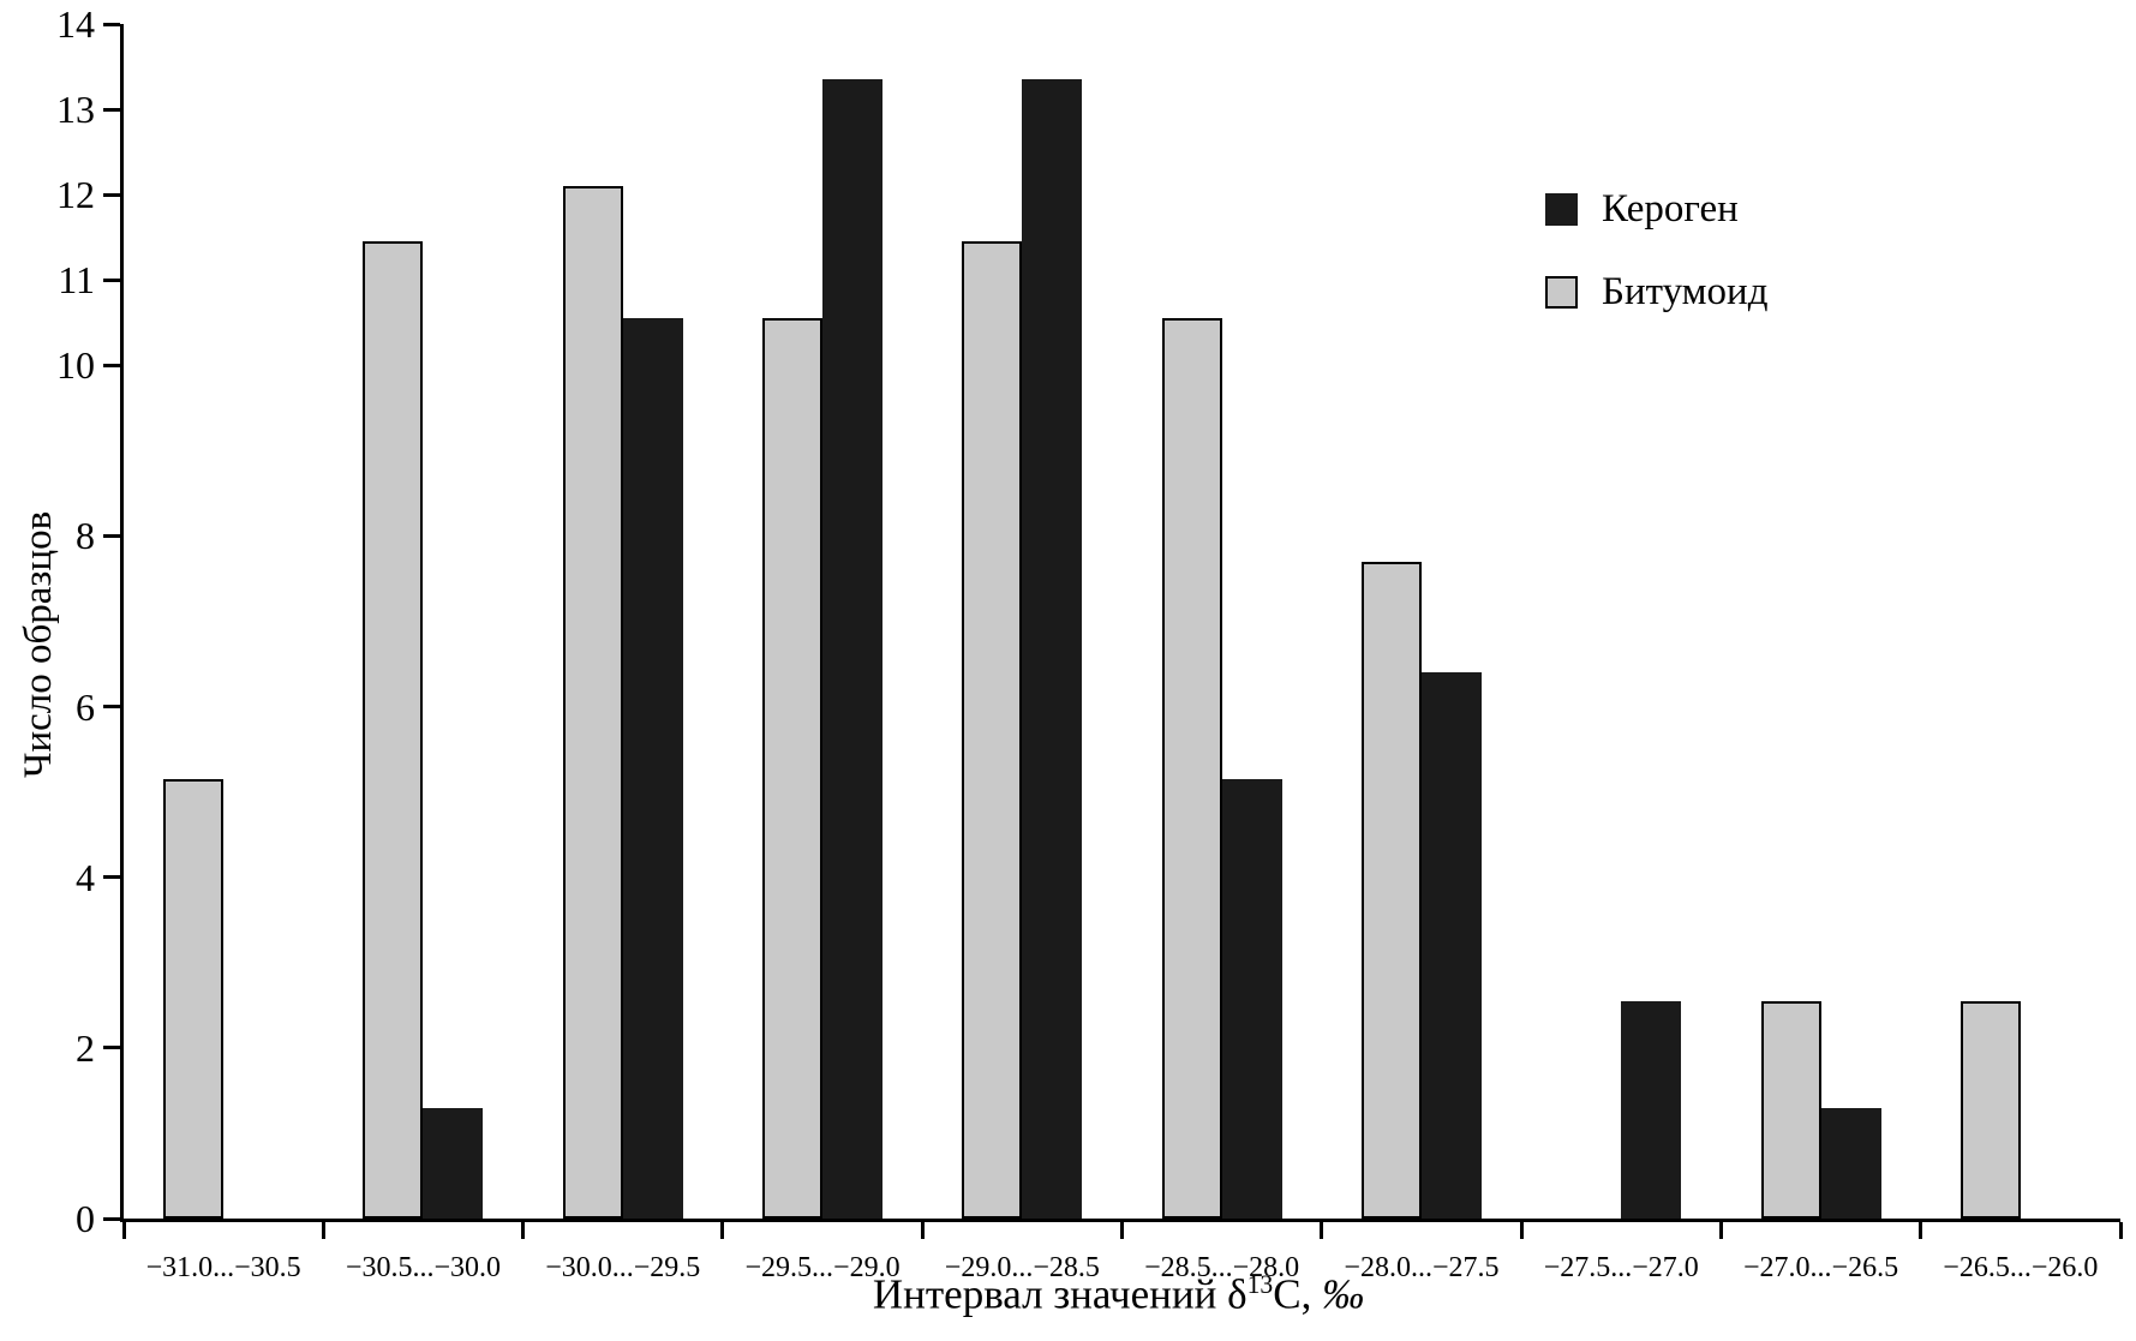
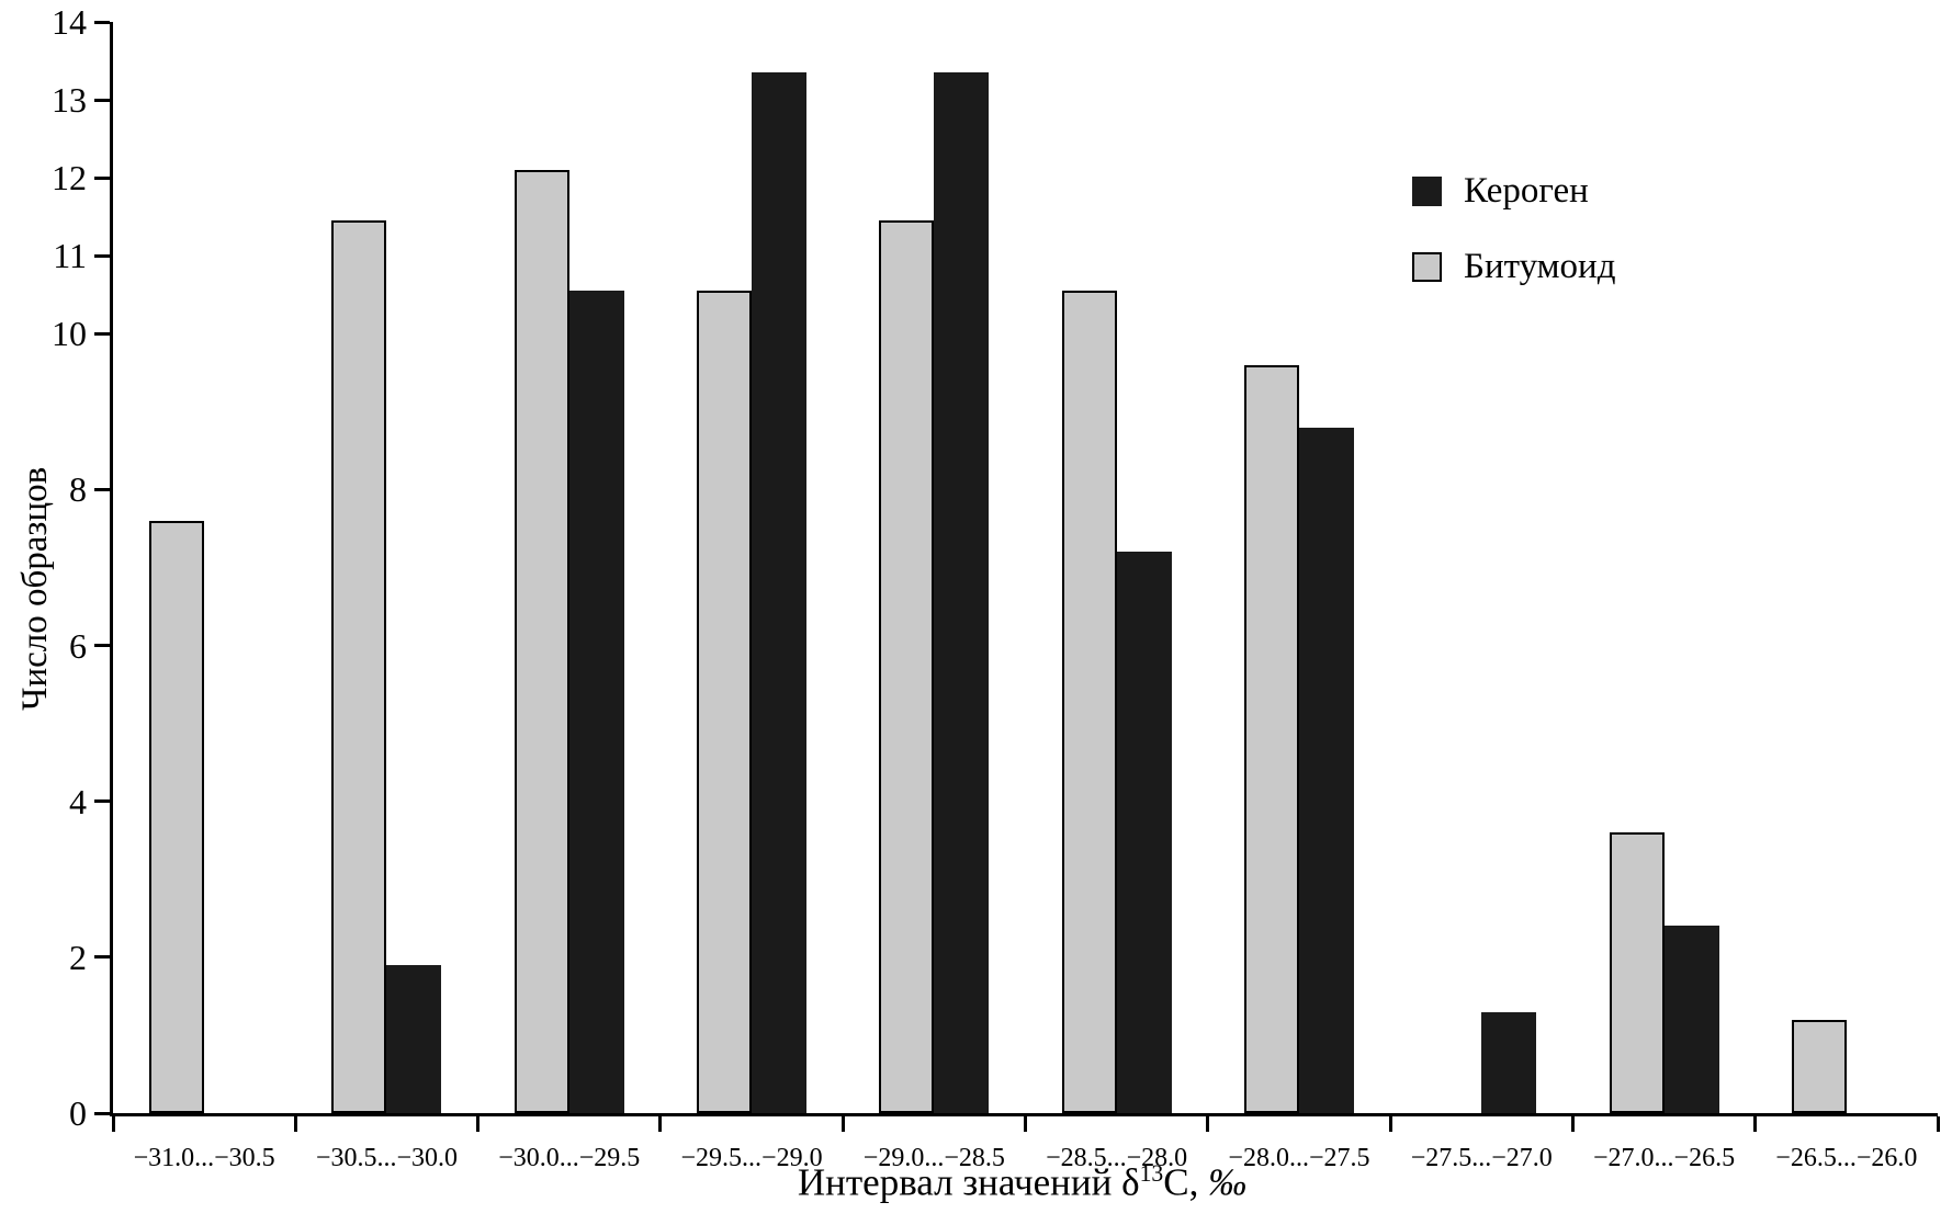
Битумоид/−31.0...−30.5: 5.2 -> 7.6
Кероген/−30.5...−30.0: 1.3 -> 1.9
Кероген/−28.5...−28.0: 5.2 -> 7.2
Кероген/−28.0...−27.5: 6.4 -> 8.8
Битумоид/−28.0...−27.5: 7.7 -> 9.6
Кероген/−27.5...−27.0: 2.5 -> 1.3
Кероген/−27.0...−26.5: 1.3 -> 2.4
Битумоид/−27.0...−26.5: 2.5 -> 3.6
Битумоид/−26.5...−26.0: 2.5 -> 1.2
